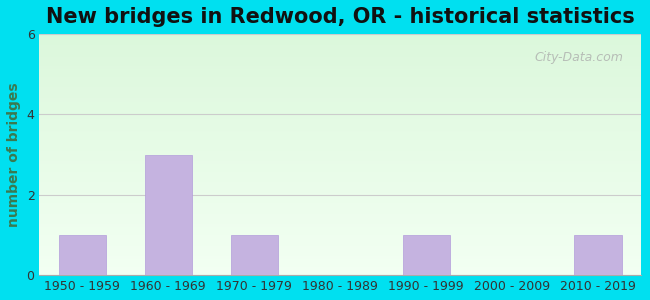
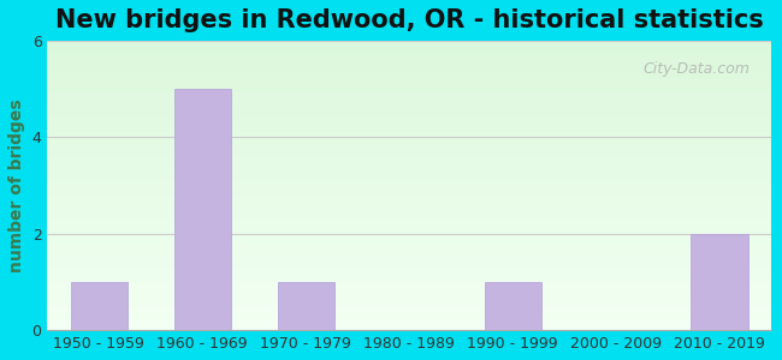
1960 - 1969: 3 -> 5
2010 - 2019: 1 -> 2
